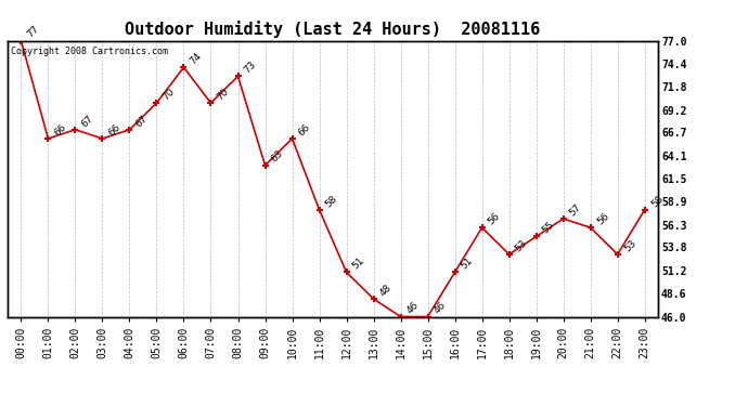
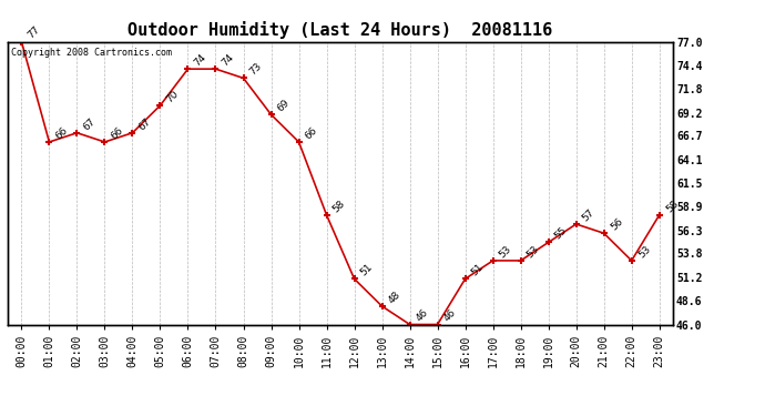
07:00: 70 -> 74
09:00: 63 -> 69
17:00: 56 -> 53
